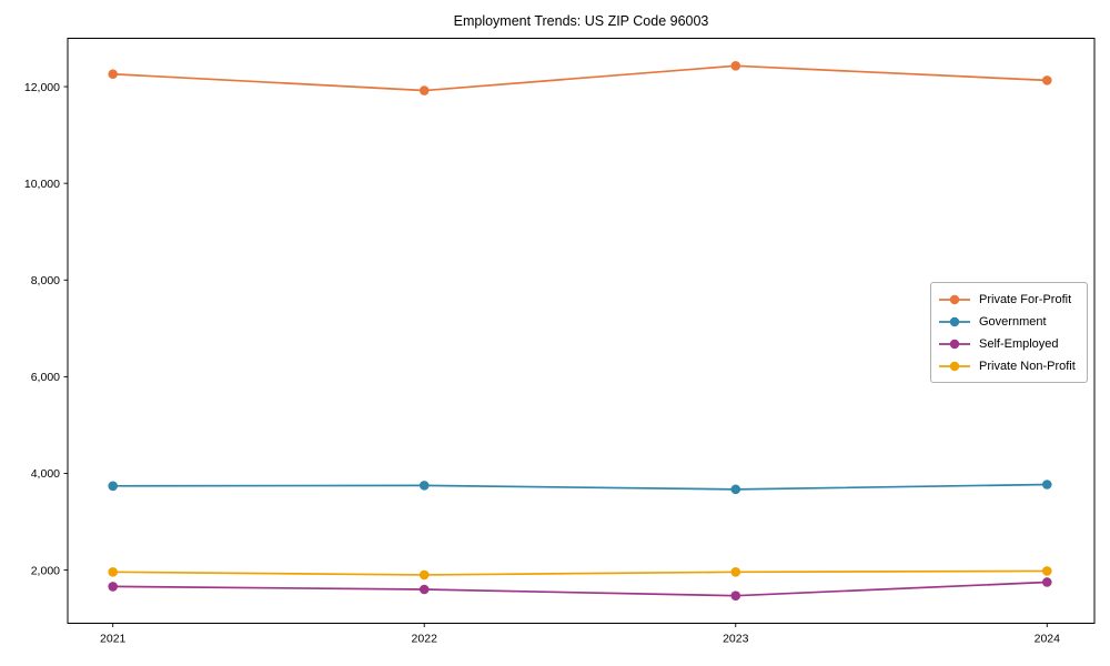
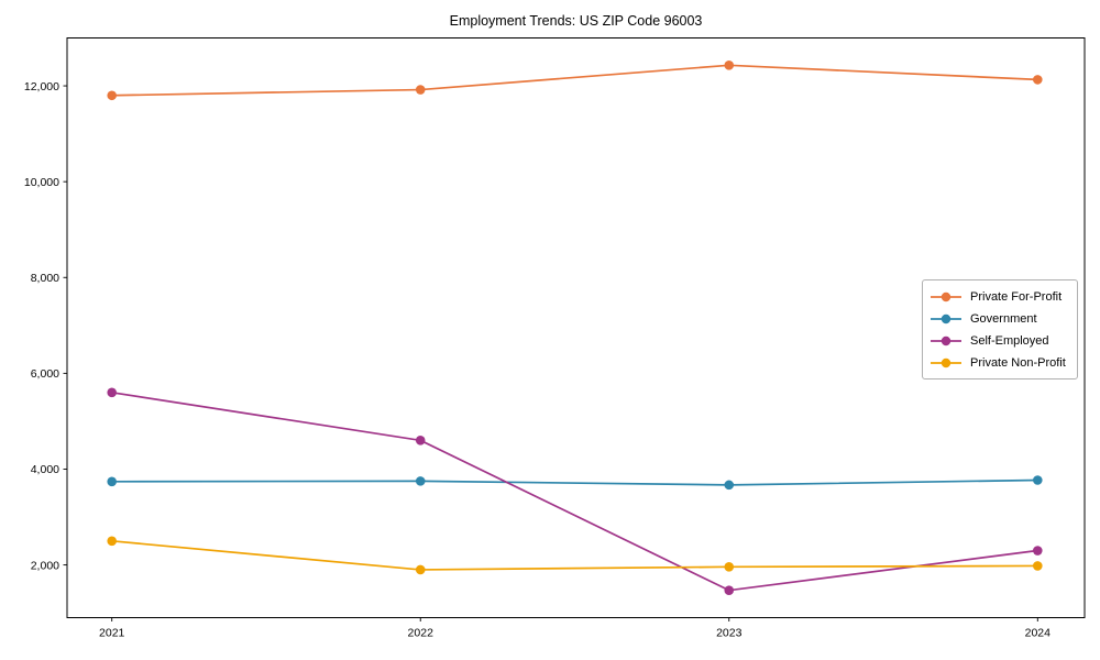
Private For-Profit/2021: 12300 -> 11800
Self-Employed/2021: 1700 -> 5600
Private Non-Profit/2021: 2000 -> 2500
Self-Employed/2022: 1600 -> 4600
Self-Employed/2024: 1800 -> 2300
